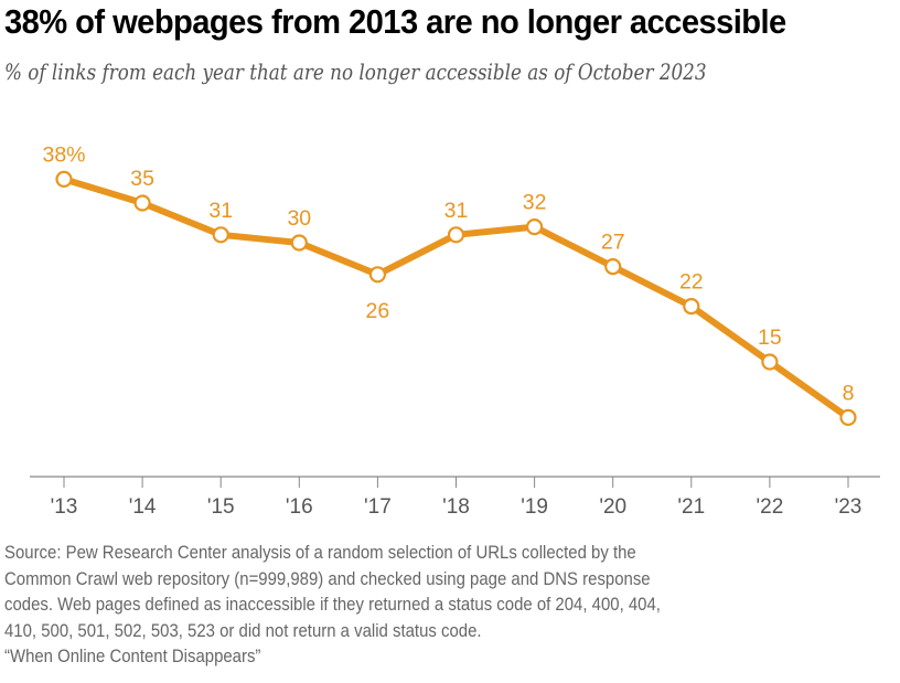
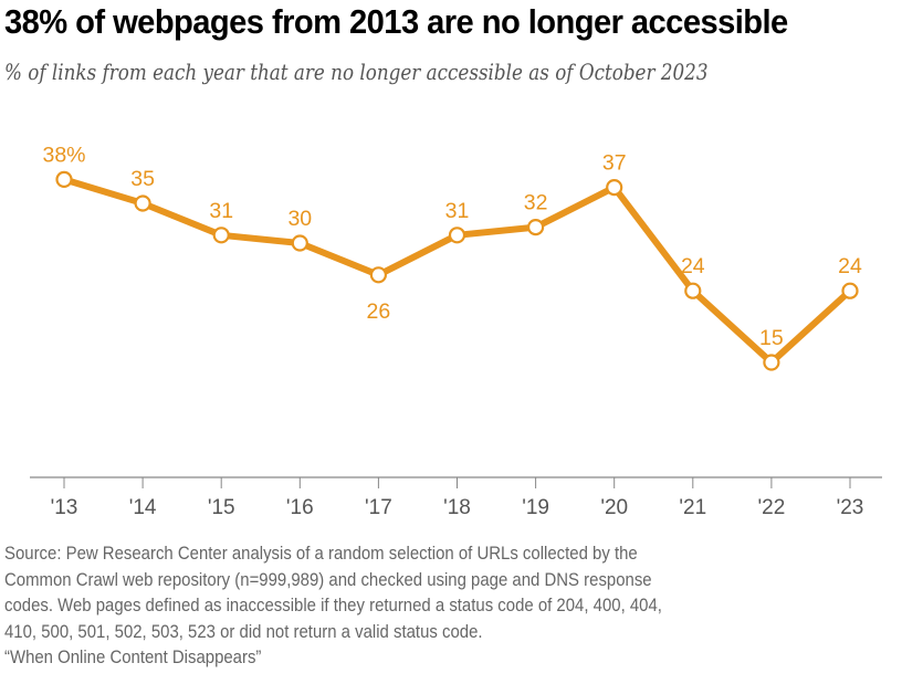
'20: 27 -> 37
'21: 22 -> 24
'23: 8 -> 24
